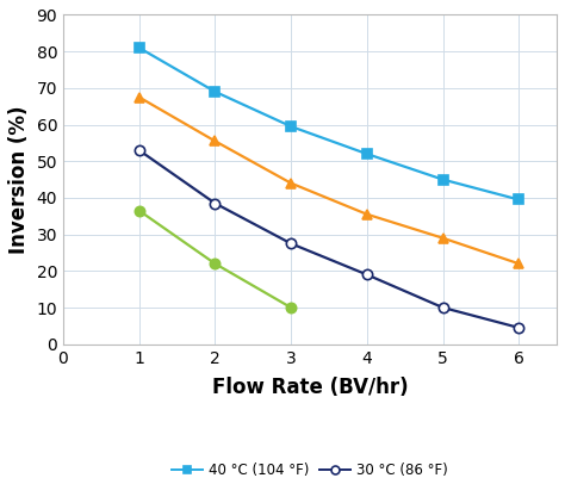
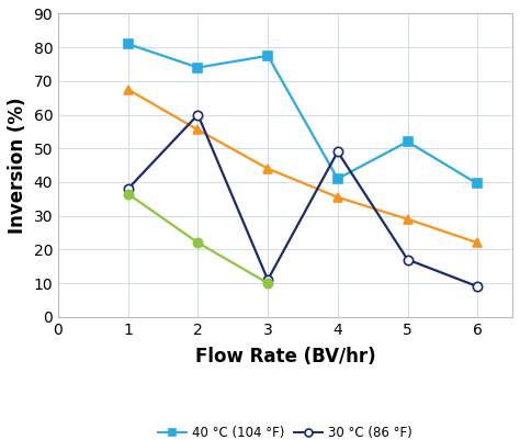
30 °C (86 °F)/1: 53.0 -> 38.0
40 °C (104 °F)/2: 69.0 -> 74.0
30 °C (86 °F)/2: 38.5 -> 60.0
40 °C (104 °F)/3: 59.5 -> 77.5
30 °C (86 °F)/3: 27.5 -> 11.0
40 °C (104 °F)/4: 52.0 -> 41.0
30 °C (86 °F)/4: 19.0 -> 49.0
40 °C (104 °F)/5: 45.0 -> 52.0
30 °C (86 °F)/5: 10.0 -> 17.0
30 °C (86 °F)/6: 4.5 -> 9.0
